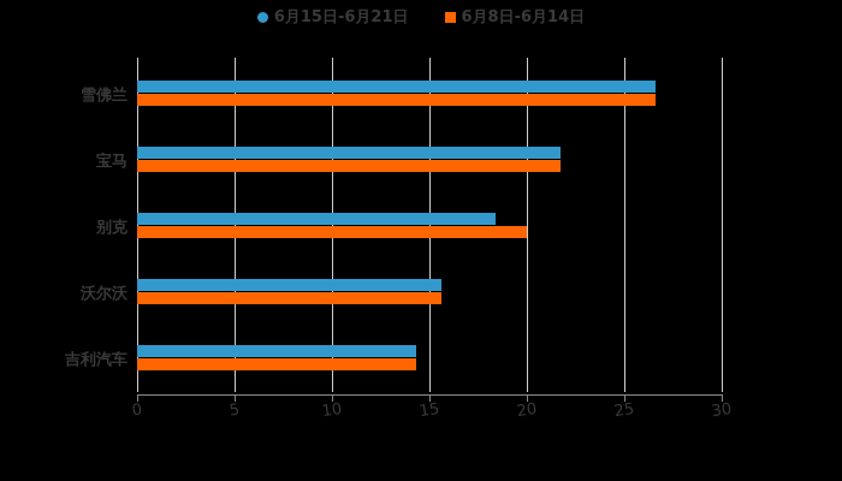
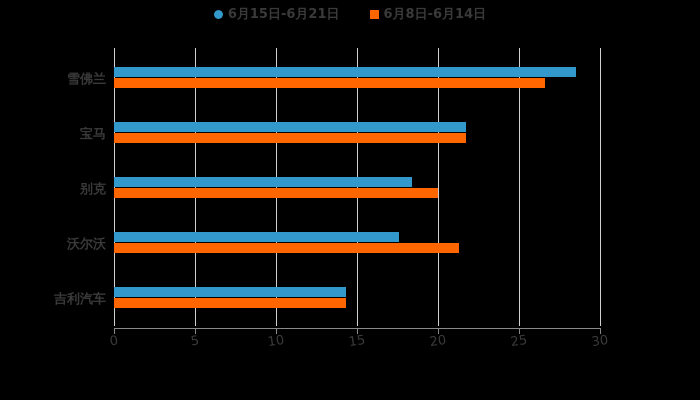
6月15日-6月21日/雪佛兰: 26.6 -> 28.5
6月15日-6月21日/沃尔沃: 15.6 -> 17.6
6月8日-6月14日/沃尔沃: 15.6 -> 21.3
